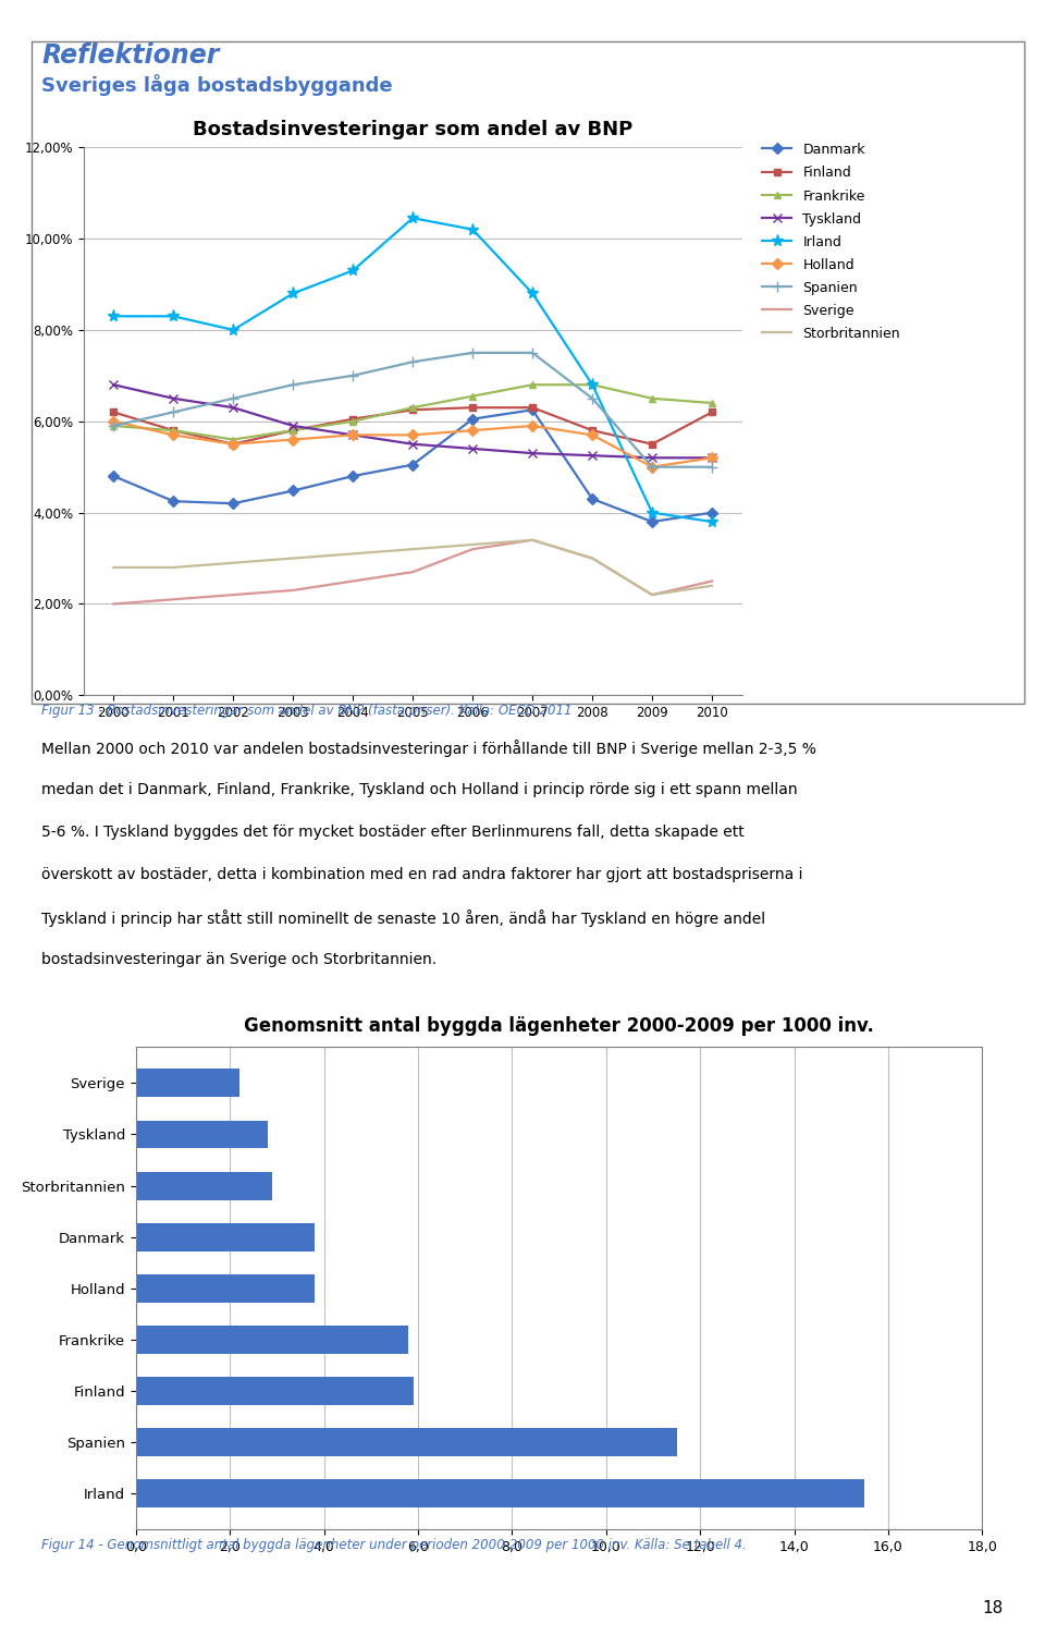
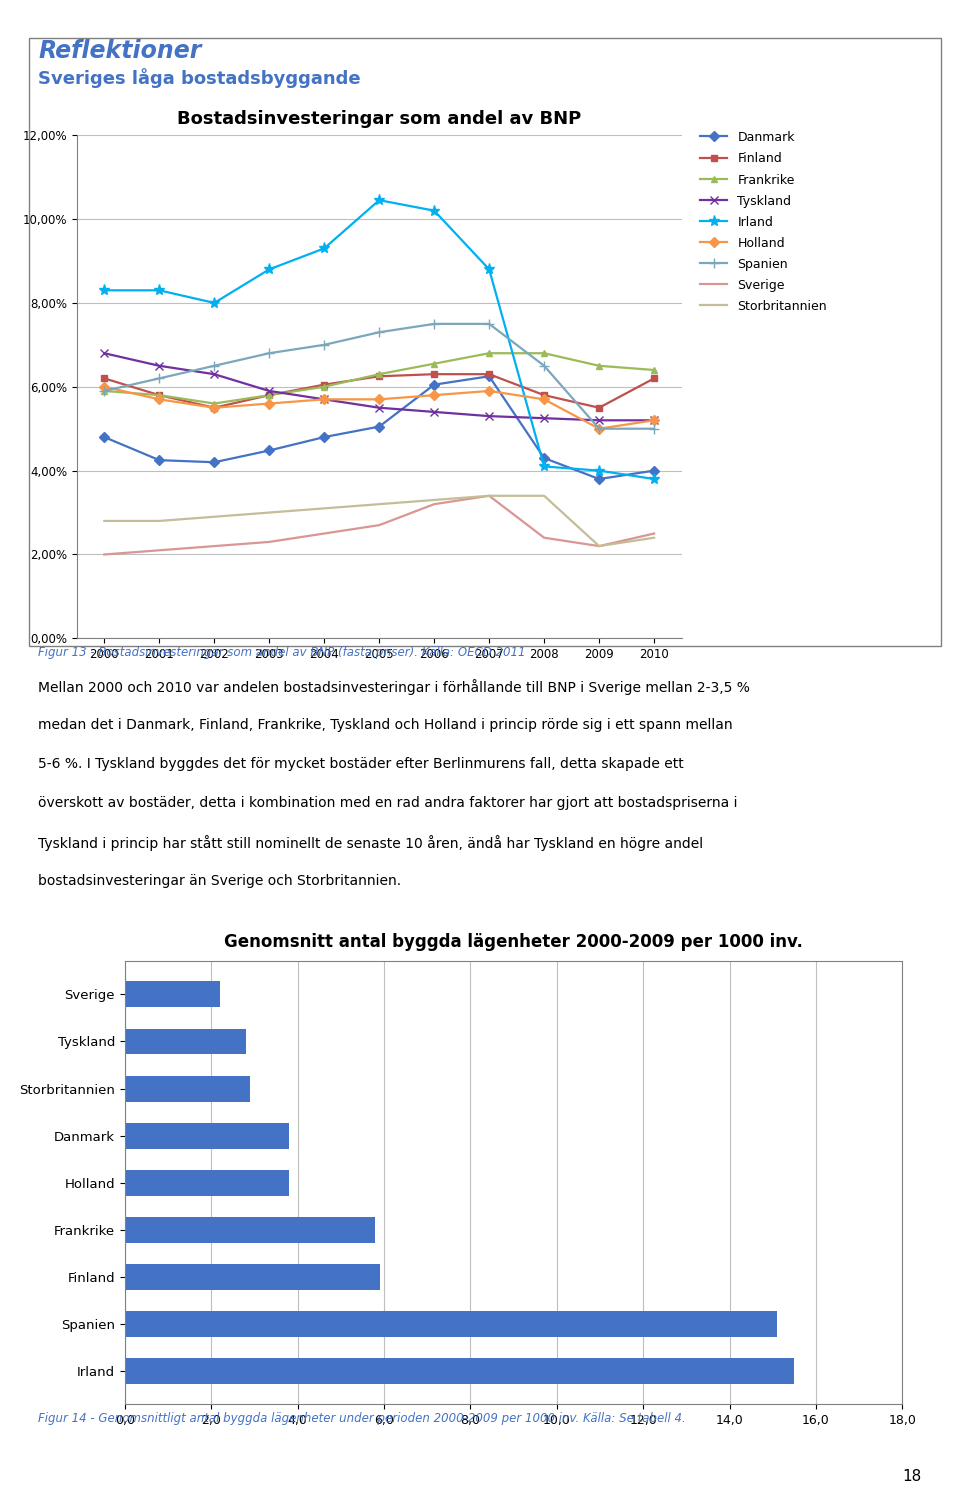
Bostadsinvesteringar som andel av BNP/Irland/2008: 6,80% -> 4,10%
Bostadsinvesteringar som andel av BNP/Sverige/2008: 3,0% -> 2,4%
Bostadsinvesteringar som andel av BNP/Storbritannien/2008: 3,0% -> 3,4%
Genomsnitt antal byggda lägenheter 2000-2009 per 1000 inv./Spanien: 11,5 -> 15,1
